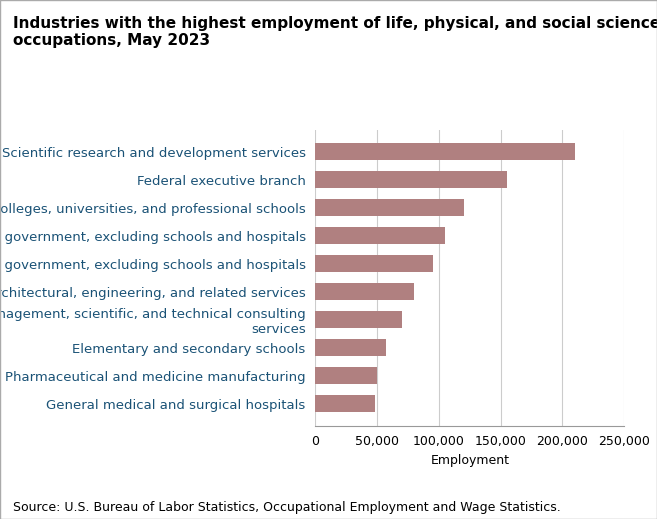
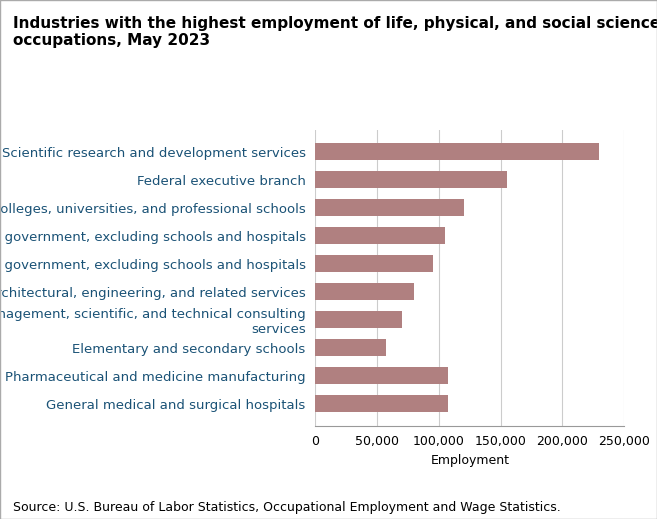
Scientific research and development services: 210,000 -> 230,000
Pharmaceutical and medicine manufacturing: 50,000 -> 107,000
General medical and surgical hospitals: 48,000 -> 107,000
